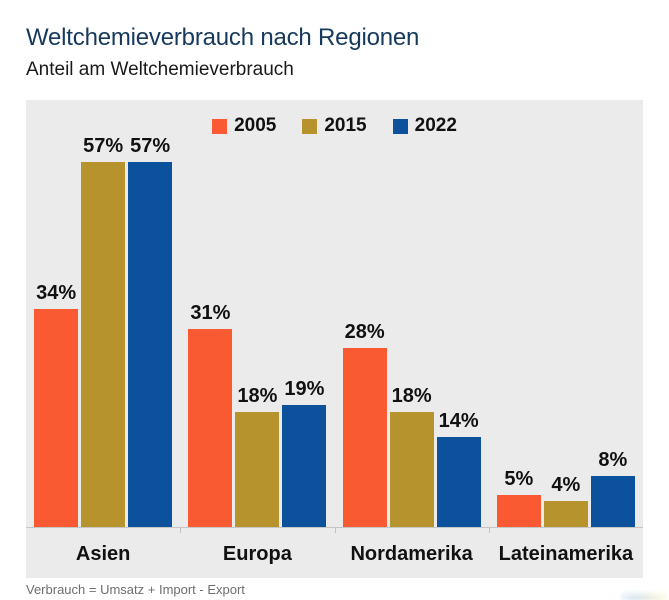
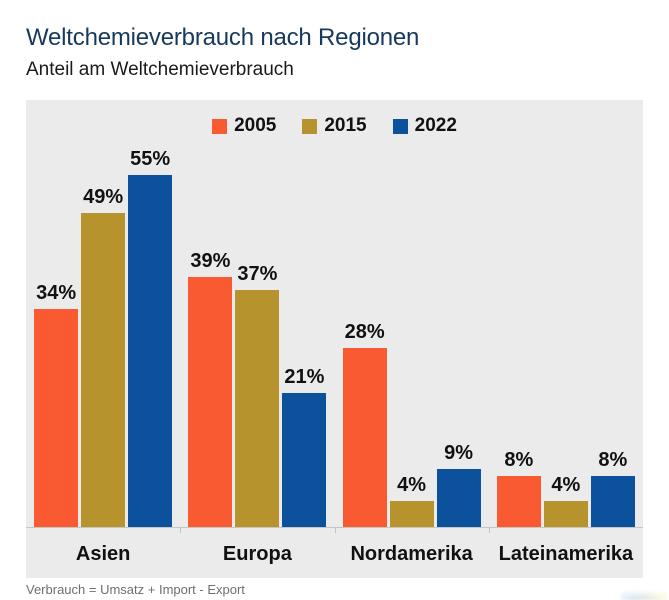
2015/Asien: 57% -> 49%
2022/Asien: 57% -> 55%
2005/Europa: 31% -> 39%
2015/Europa: 18% -> 37%
2022/Europa: 19% -> 21%
2015/Nordamerika: 18% -> 4%
2022/Nordamerika: 14% -> 9%
2005/Lateinamerika: 5% -> 8%
